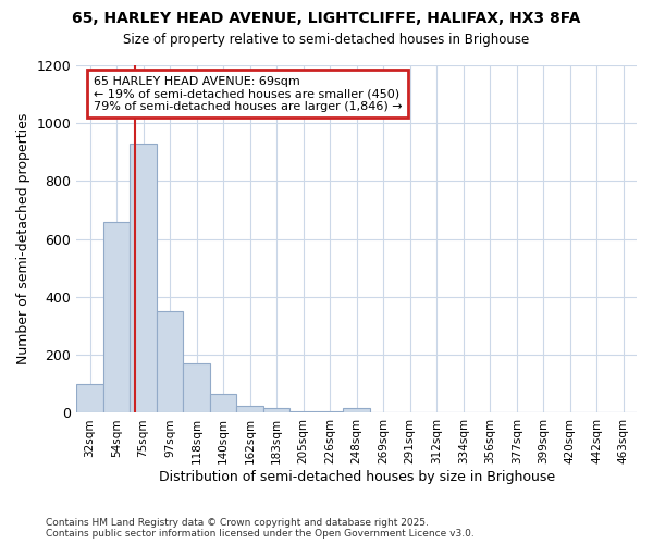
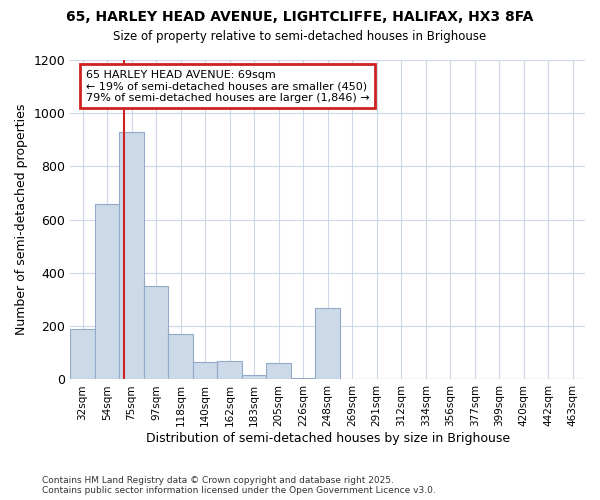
32sqm: 100 -> 190
162sqm: 25 -> 70
205sqm: 5 -> 60
248sqm: 15 -> 270
